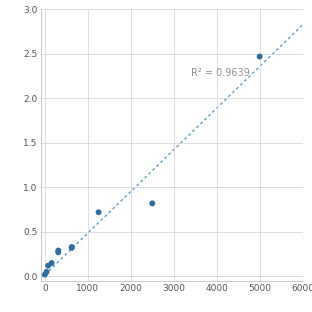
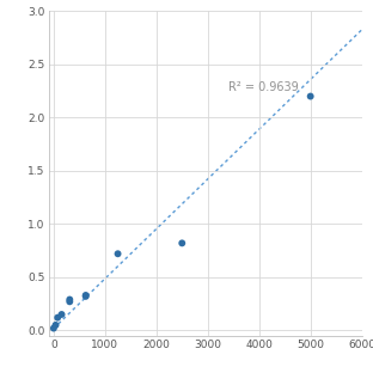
5000: 2.47 -> 2.20
